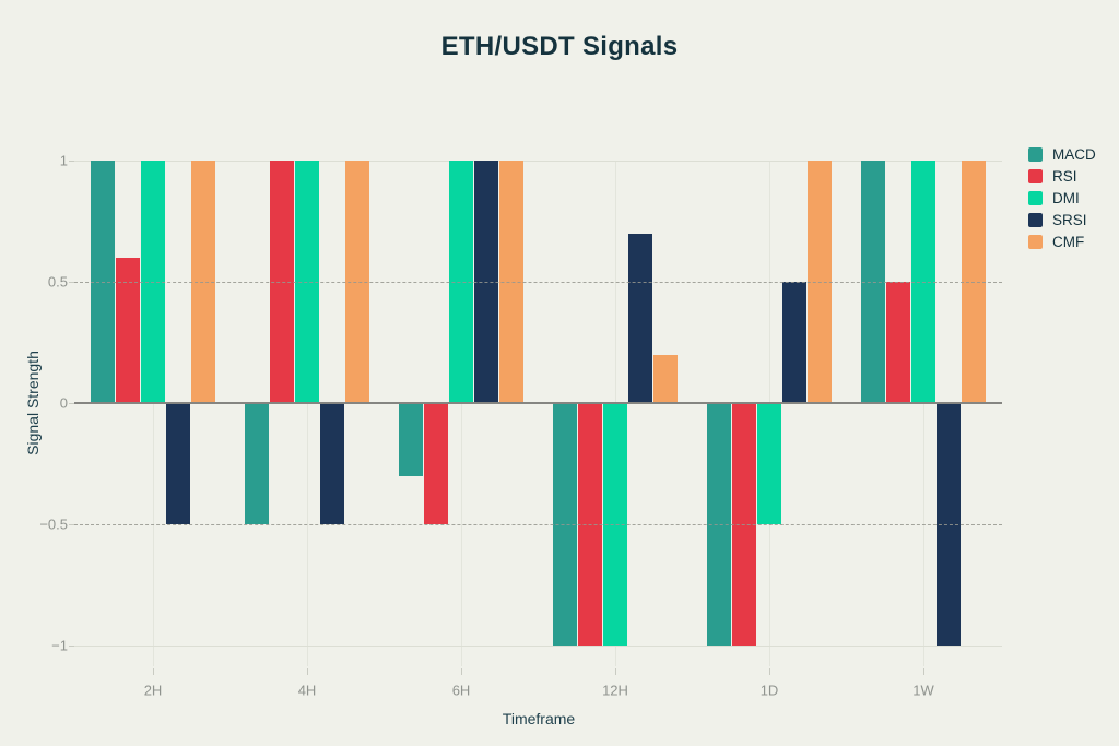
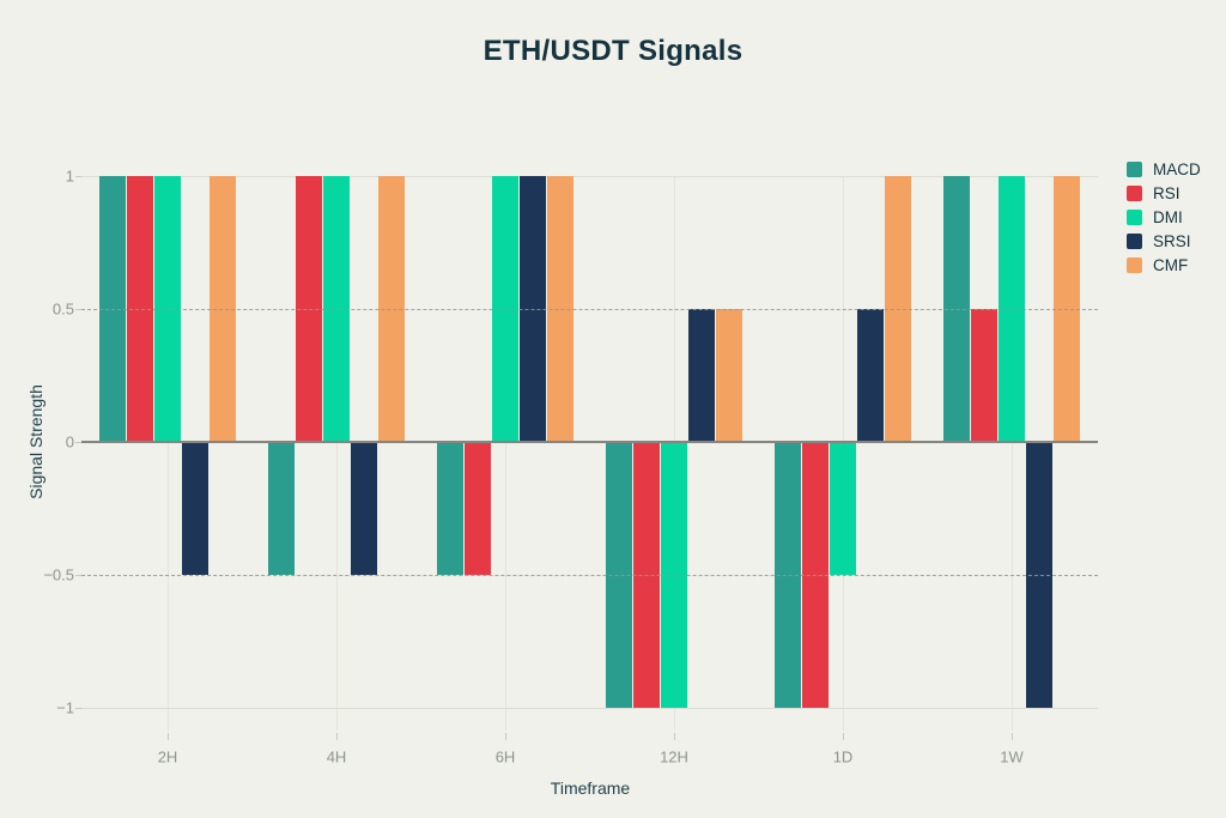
RSI/2H: 0.6 -> 1.0
MACD/6H: -0.3 -> -0.5
SRSI/12H: 0.7 -> 0.5
CMF/12H: 0.2 -> 0.5
